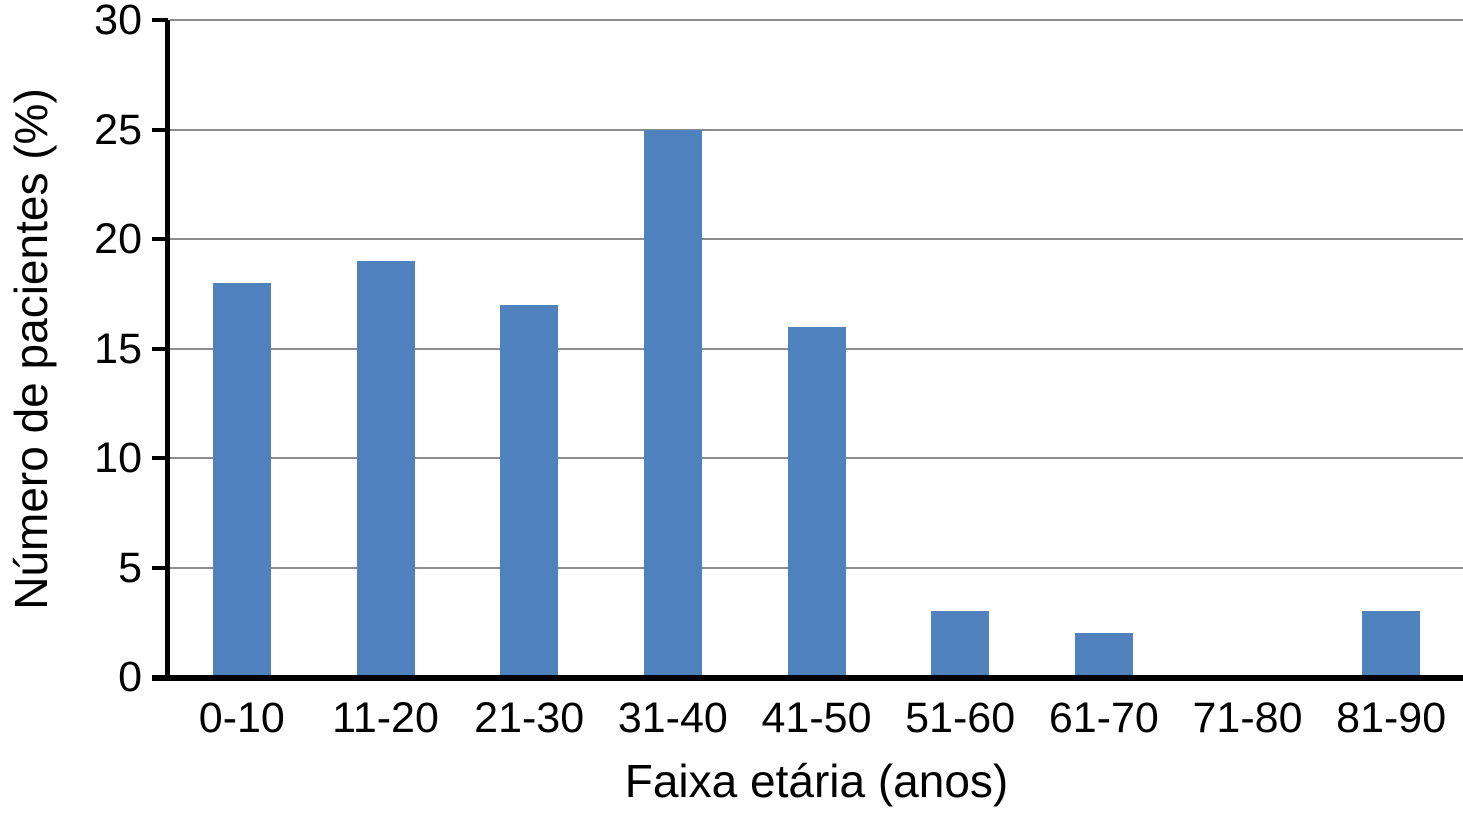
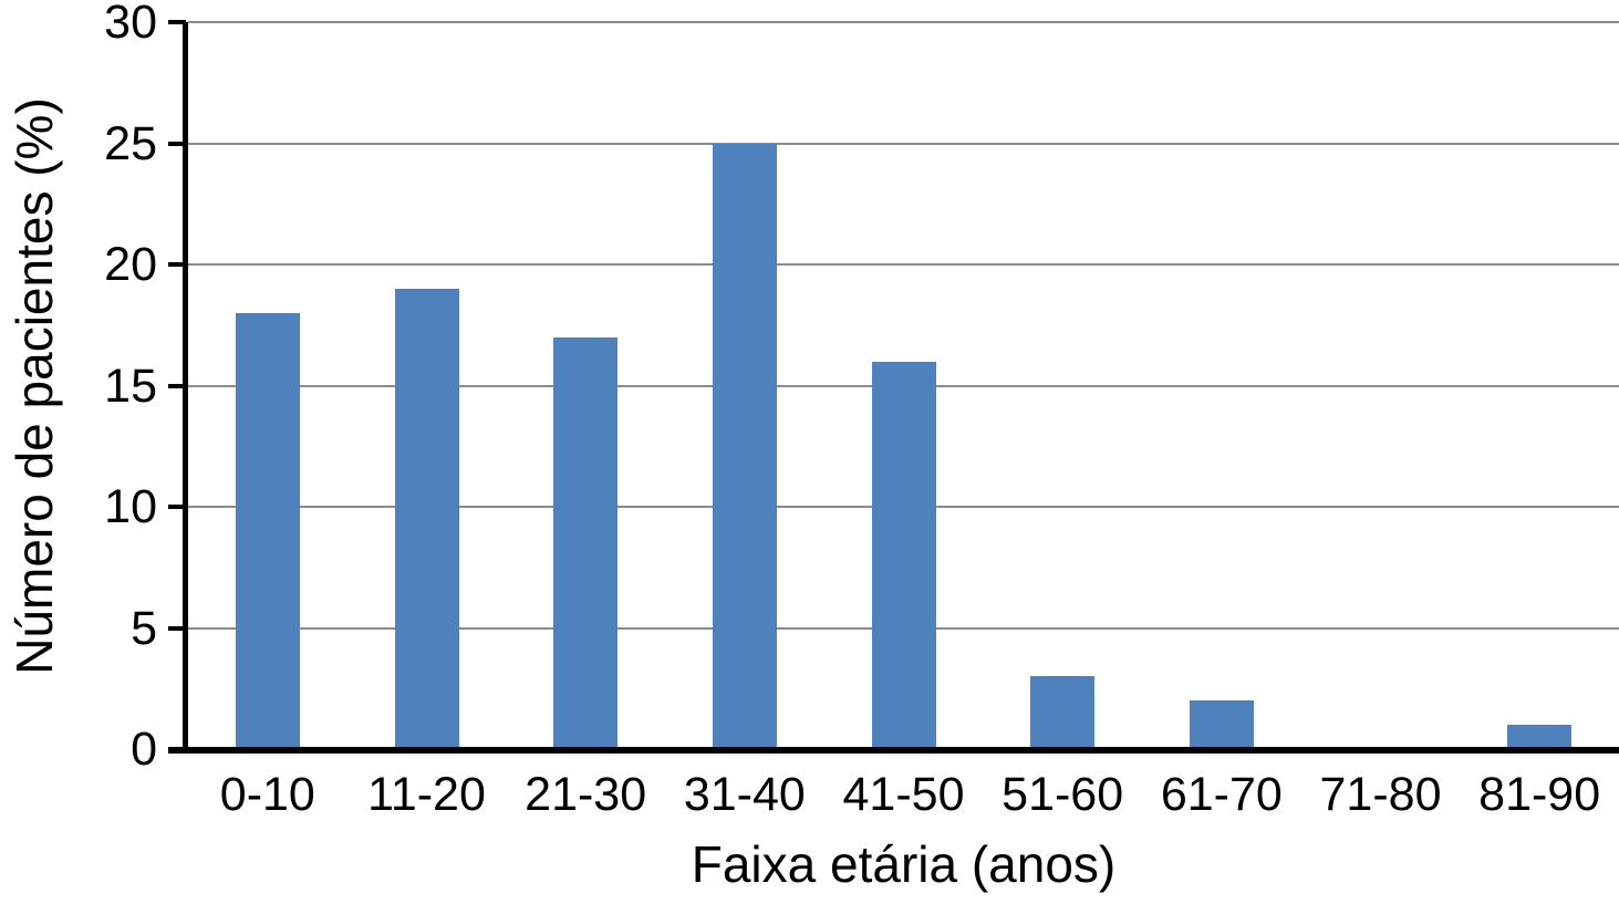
81-90: 3 -> 1
